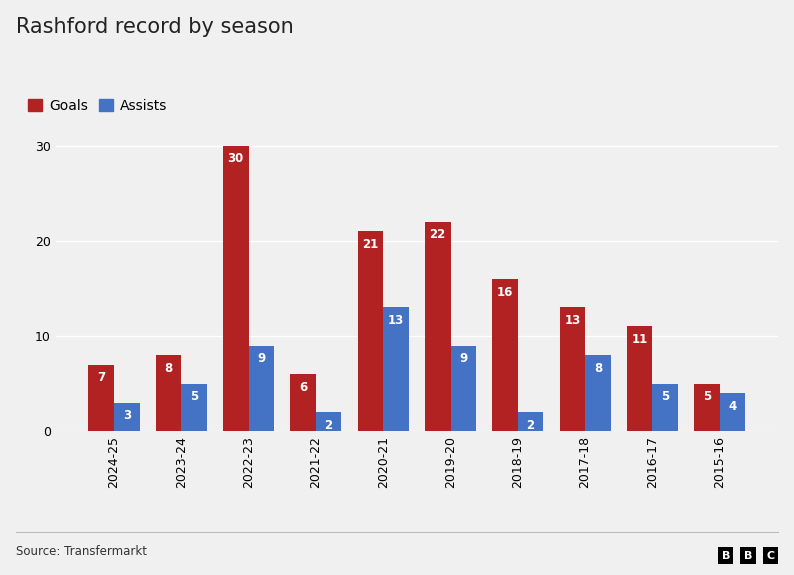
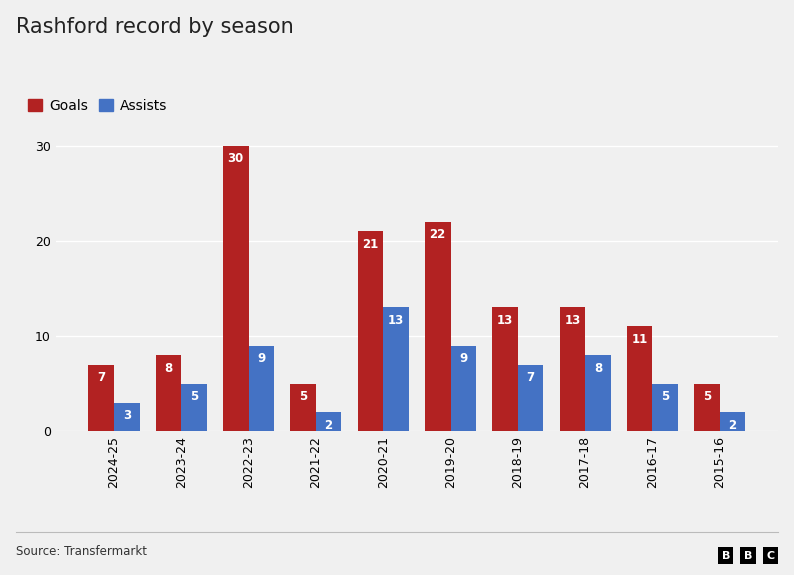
Goals/2021-22: 6 -> 5
Goals/2018-19: 16 -> 13
Assists/2018-19: 2 -> 7
Assists/2015-16: 4 -> 2
